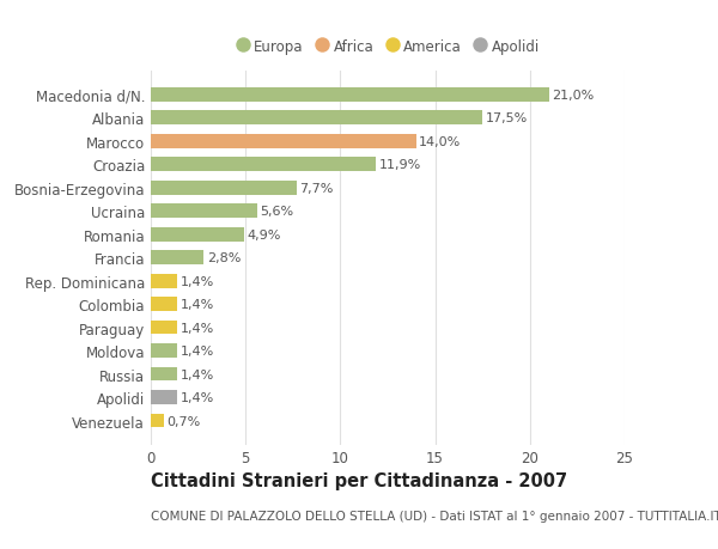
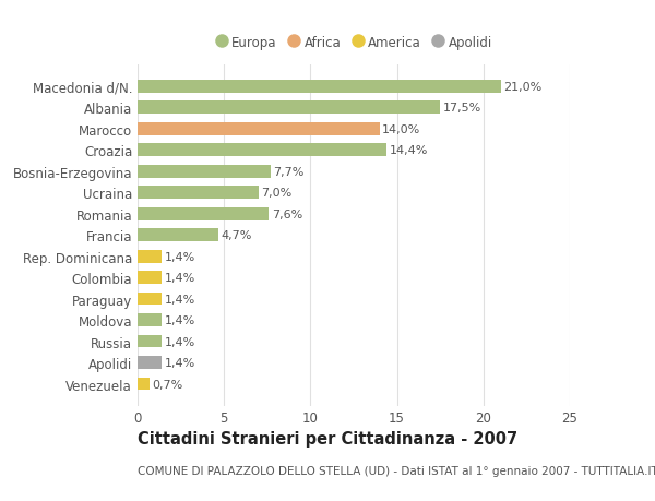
Croazia: 11,9% -> 14,4%
Ucraina: 5,6% -> 7,0%
Romania: 4,9% -> 7,6%
Francia: 2,8% -> 4,7%
